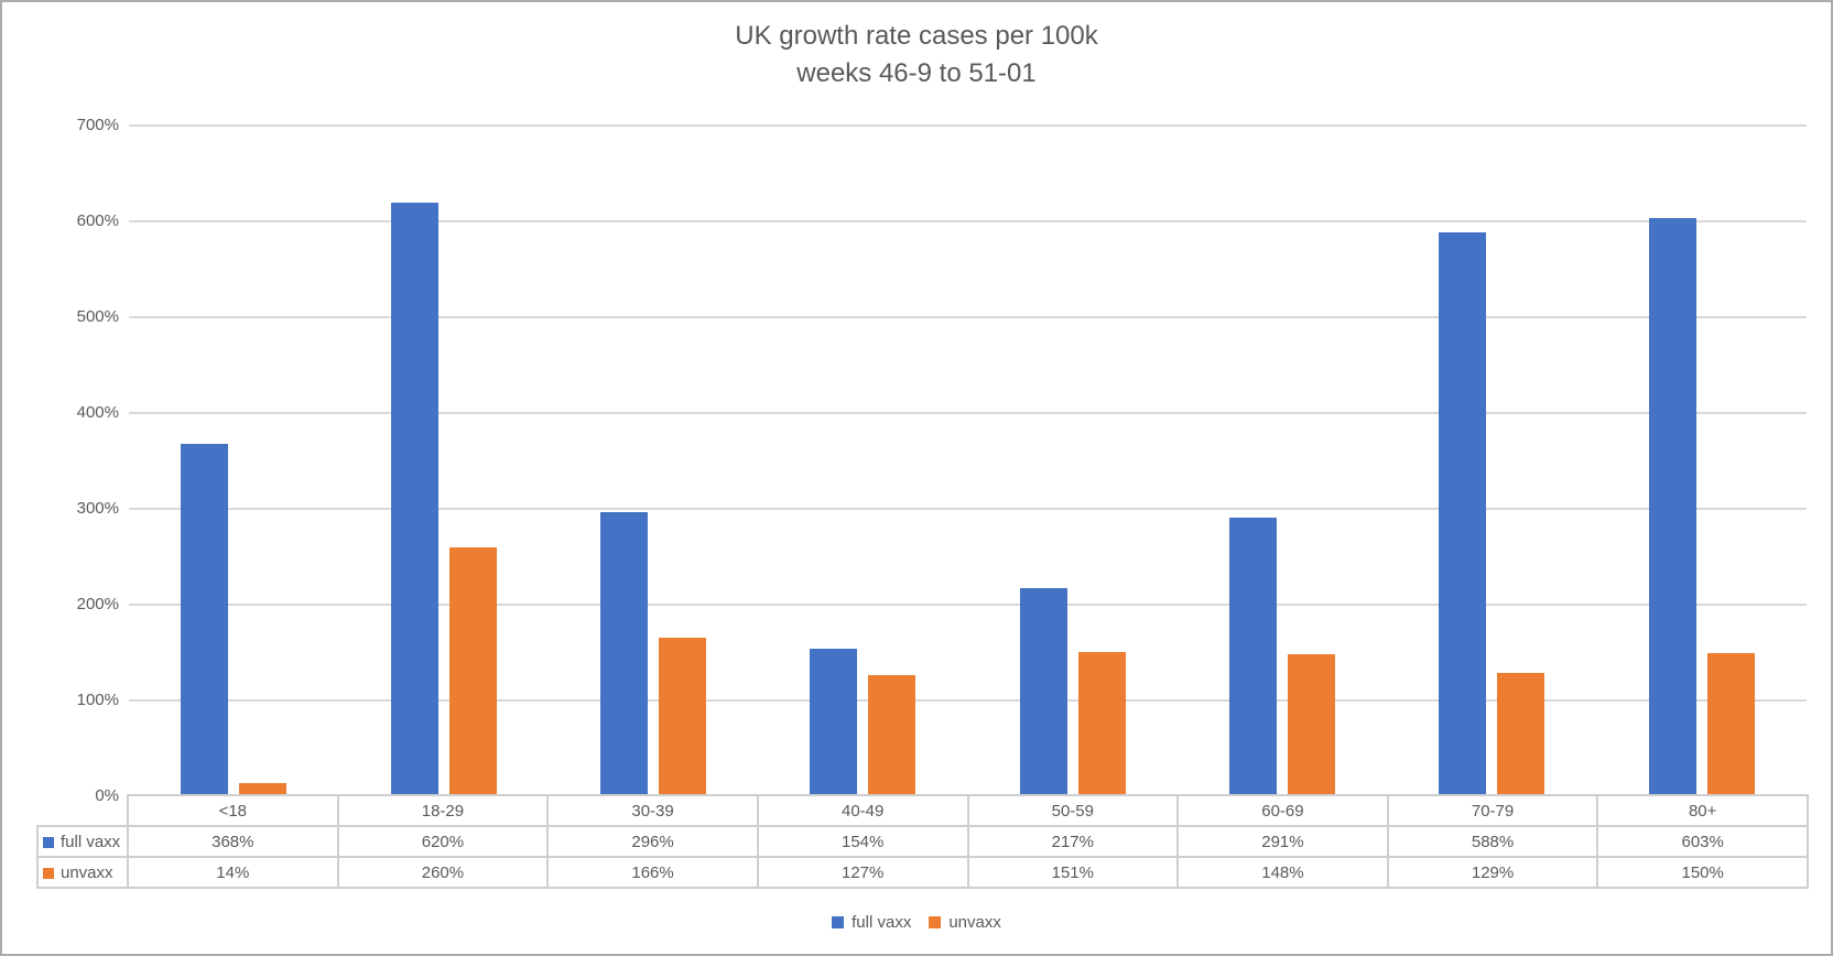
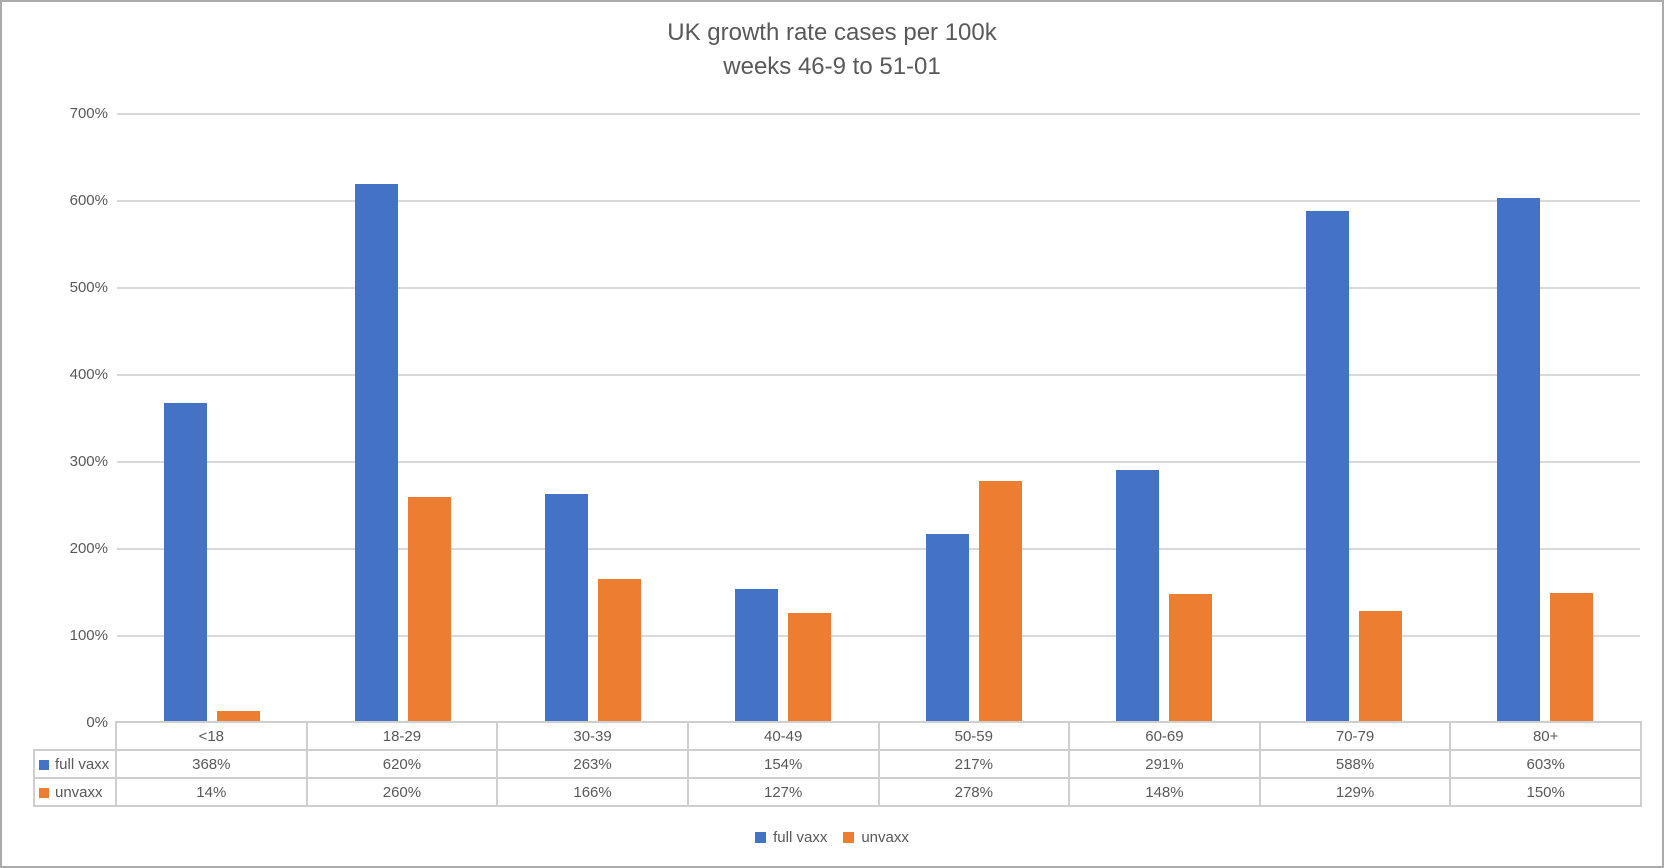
full vaxx/30-39: 296% -> 263%
unvaxx/50-59: 151% -> 278%
